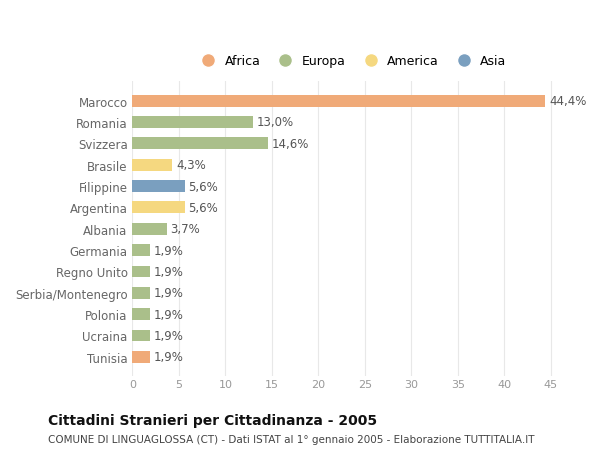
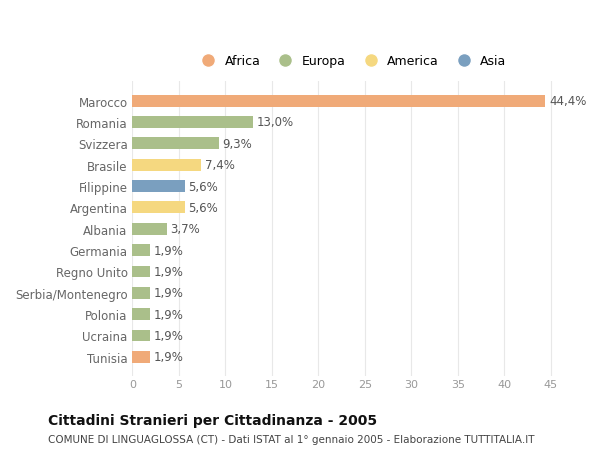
Svizzera: 14,6% -> 9,3%
Brasile: 4,3% -> 7,4%
